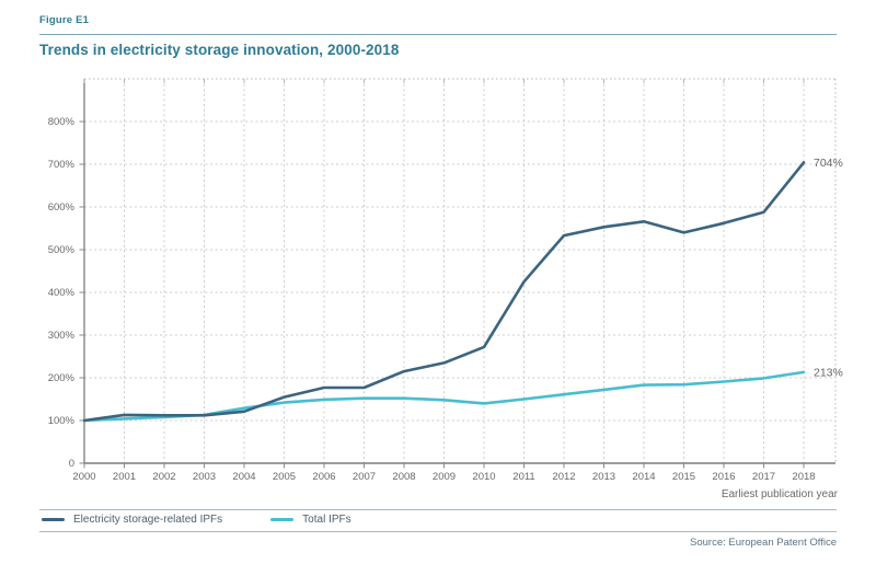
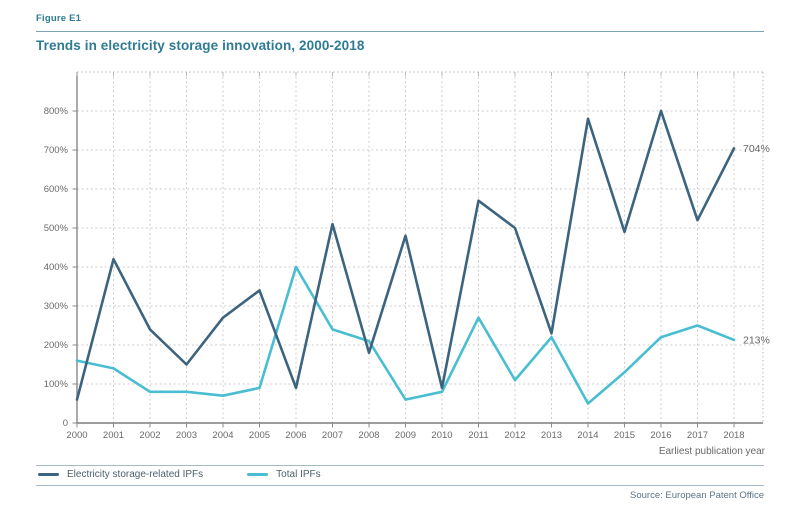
Electricity storage-related IPFs/2000: 100% -> 60%
Total IPFs/2000: 100% -> 160%
Electricity storage-related IPFs/2001: 110% -> 420%
Total IPFs/2001: 100% -> 140%
Electricity storage-related IPFs/2002: 110% -> 240%
Total IPFs/2002: 110% -> 80%
Electricity storage-related IPFs/2003: 110% -> 150%
Total IPFs/2003: 110% -> 80%
Electricity storage-related IPFs/2004: 120% -> 270%
Total IPFs/2004: 130% -> 70%
Electricity storage-related IPFs/2005: 160% -> 340%
Total IPFs/2005: 140% -> 90%
Electricity storage-related IPFs/2006: 180% -> 90%
Total IPFs/2006: 150% -> 400%
Electricity storage-related IPFs/2007: 180% -> 510%
Total IPFs/2007: 150% -> 240%
Electricity storage-related IPFs/2008: 220% -> 180%
Total IPFs/2008: 150% -> 210%
Electricity storage-related IPFs/2009: 240% -> 480%
Total IPFs/2009: 150% -> 60%
Electricity storage-related IPFs/2010: 270% -> 90%
Total IPFs/2010: 140% -> 80%
Electricity storage-related IPFs/2011: 420% -> 570%
Total IPFs/2011: 150% -> 270%
Electricity storage-related IPFs/2012: 530% -> 500%
Total IPFs/2012: 160% -> 110%
Electricity storage-related IPFs/2013: 550% -> 230%
Total IPFs/2013: 170% -> 220%
Electricity storage-related IPFs/2014: 570% -> 780%
Total IPFs/2014: 180% -> 50%
Electricity storage-related IPFs/2015: 540% -> 490%
Total IPFs/2015: 180% -> 130%
Electricity storage-related IPFs/2016: 560% -> 800%
Total IPFs/2016: 190% -> 220%
Electricity storage-related IPFs/2017: 590% -> 520%
Total IPFs/2017: 200% -> 250%
